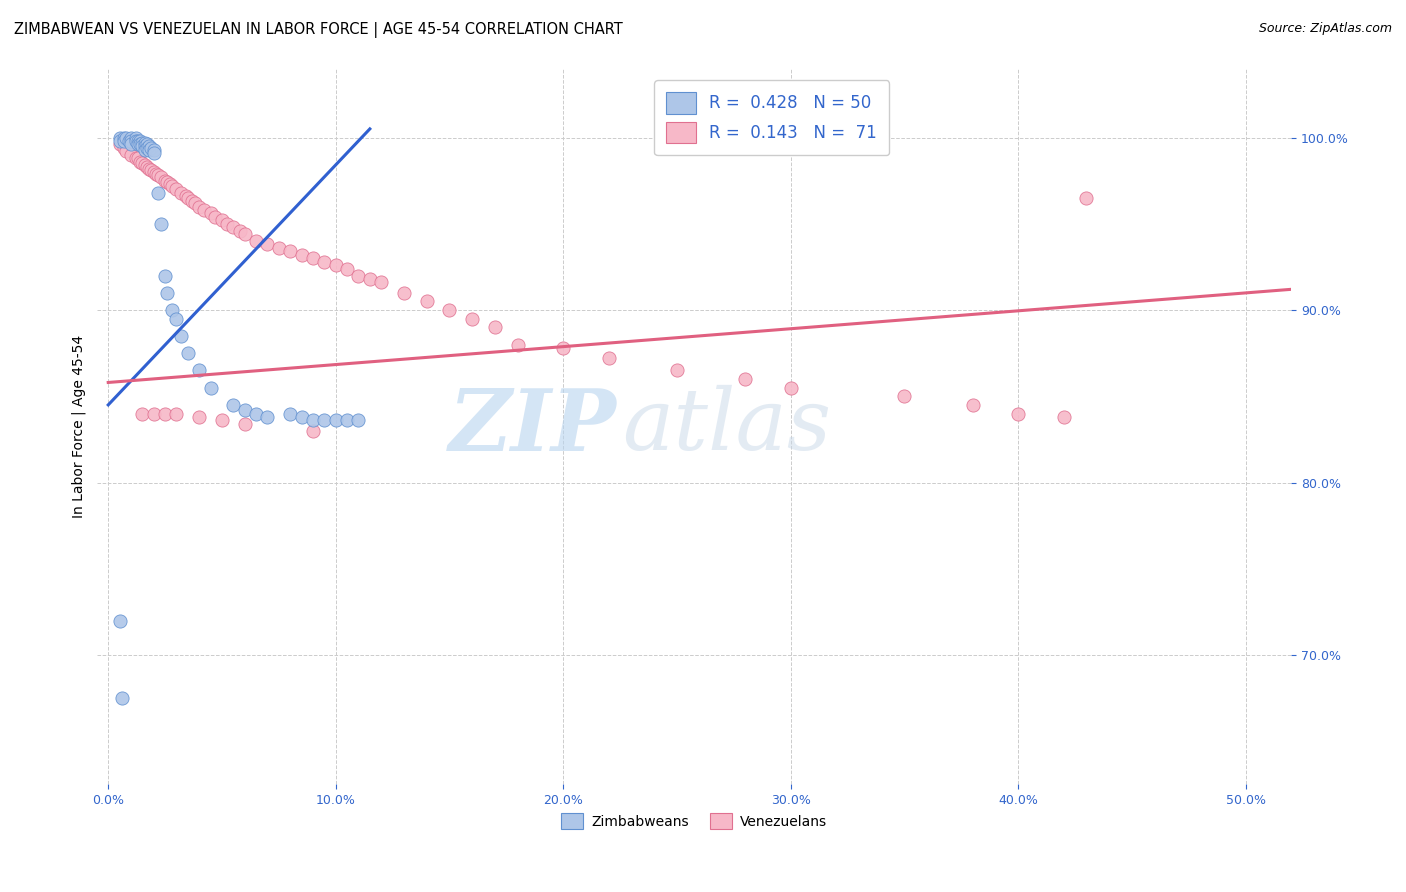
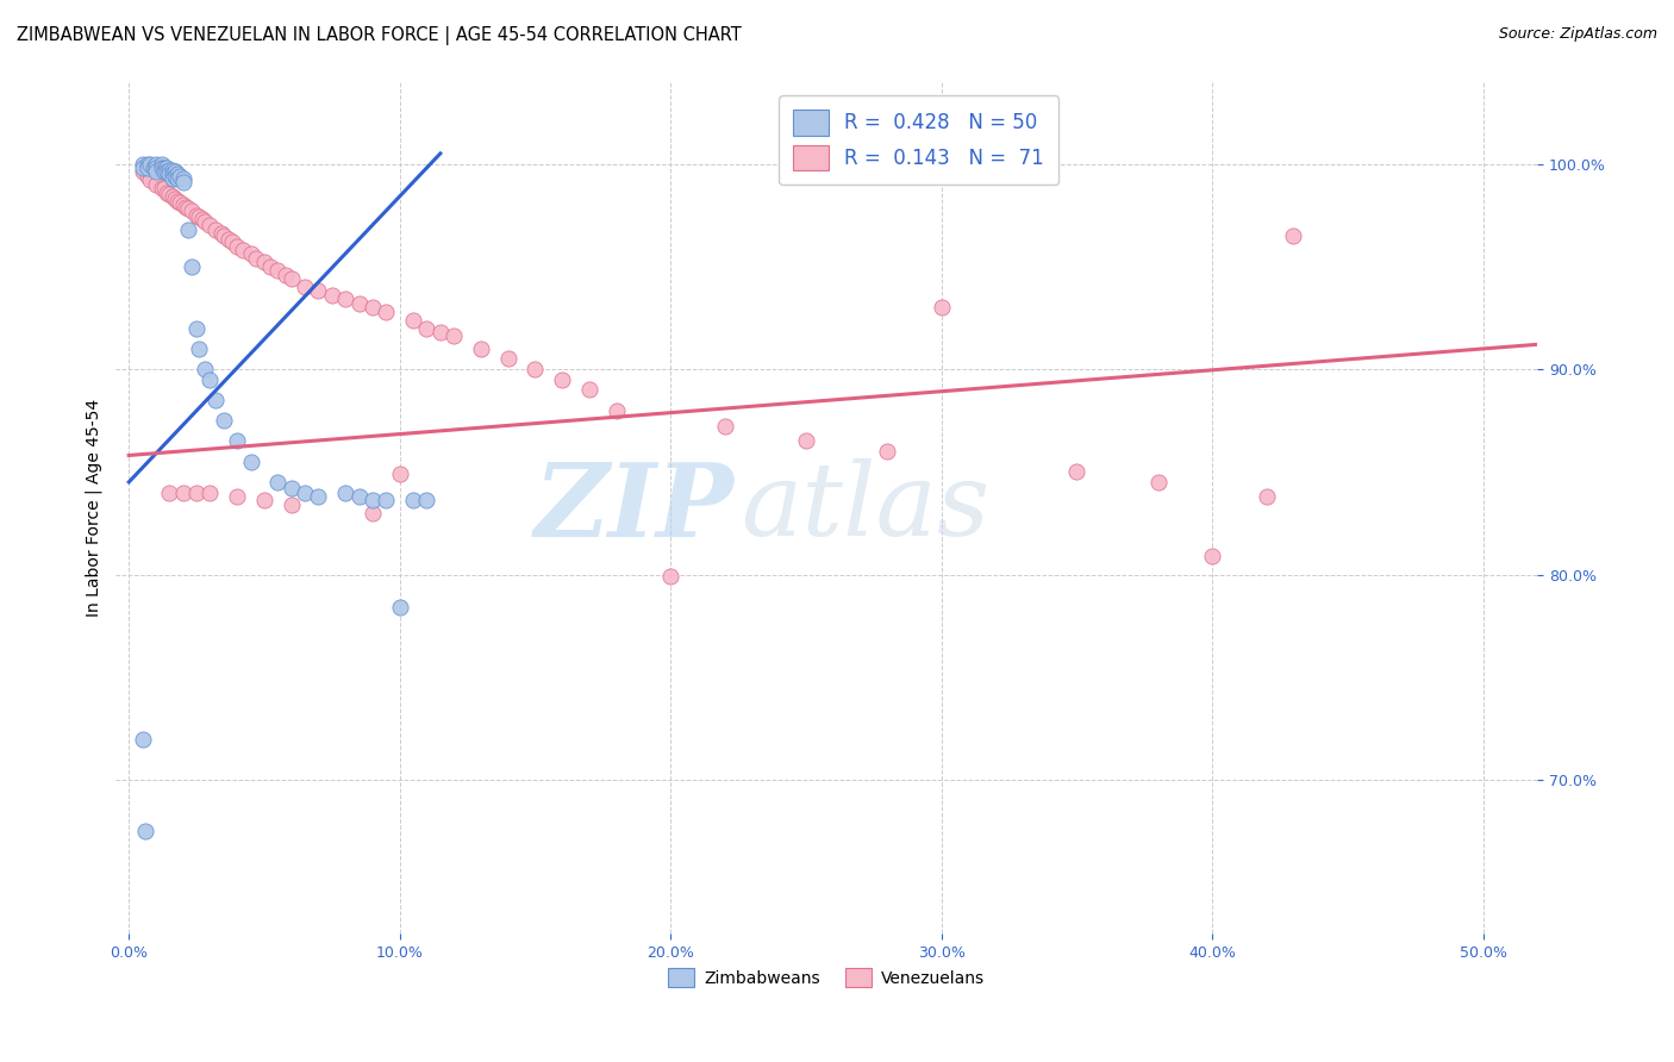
Zimbabweans/10.0%: 83.6% -> 78.4%
Venezuelans/10.0%: 92.6% -> 84.9%
Venezuelans/20.0%: 87.8% -> 79.9%
Venezuelans/30.0%: 85.5% -> 93.0%
Venezuelans/40.0%: 84.0% -> 80.9%
